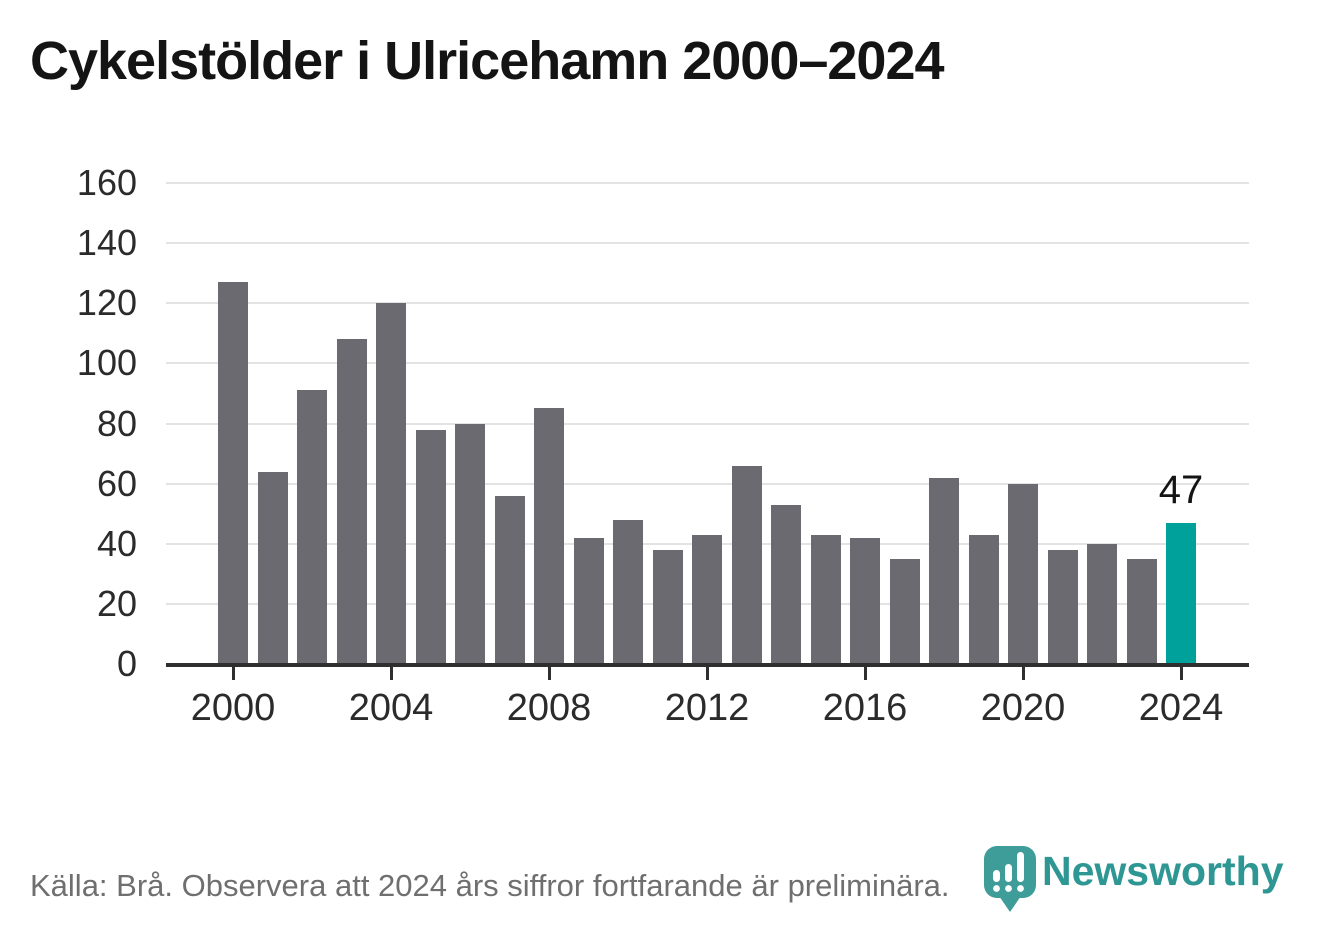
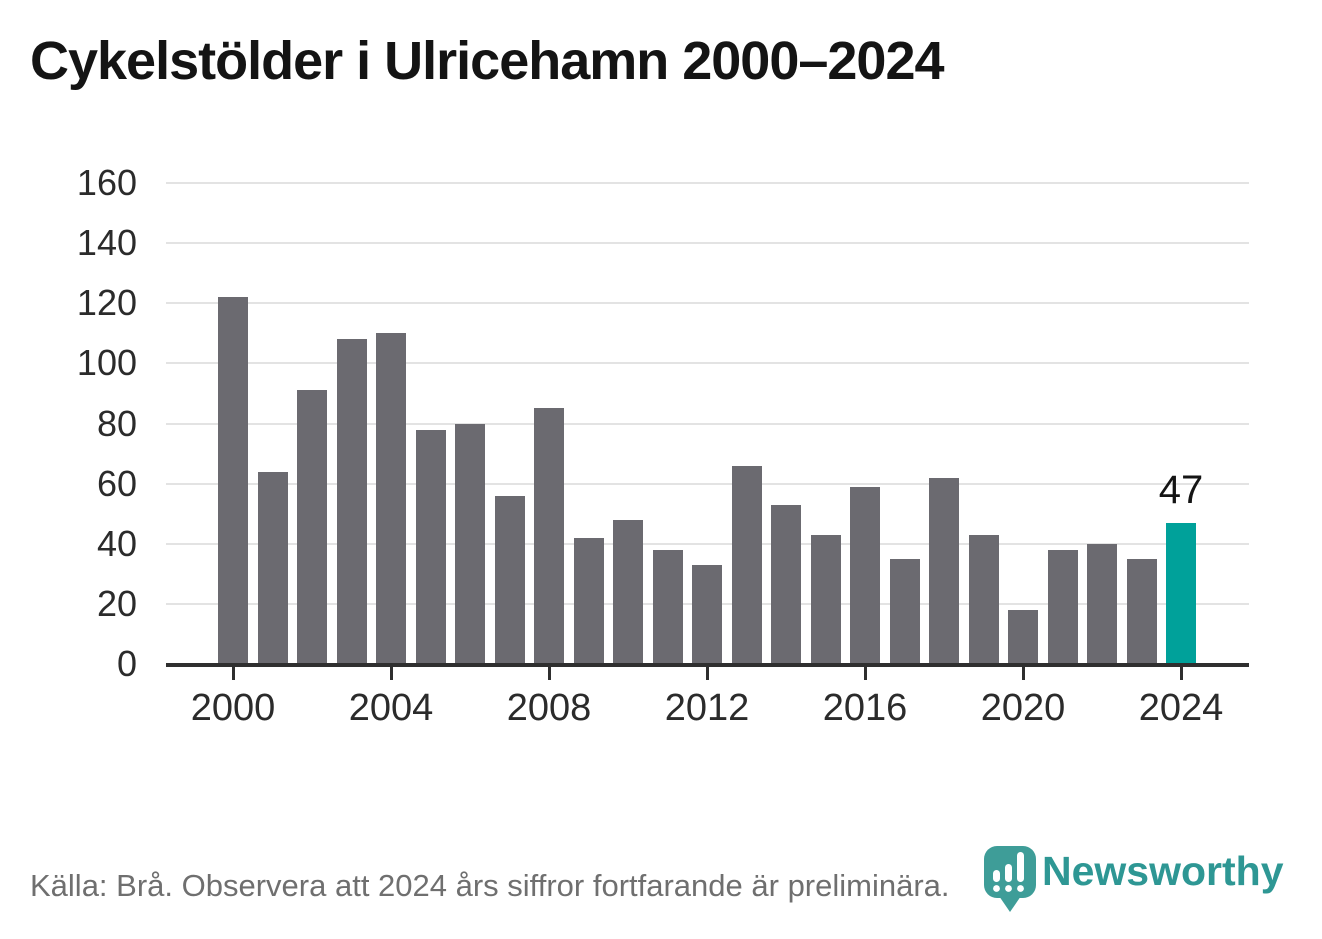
2000: 127 -> 122
2004: 120 -> 110
2012: 43 -> 33
2016: 42 -> 59
2020: 60 -> 18
